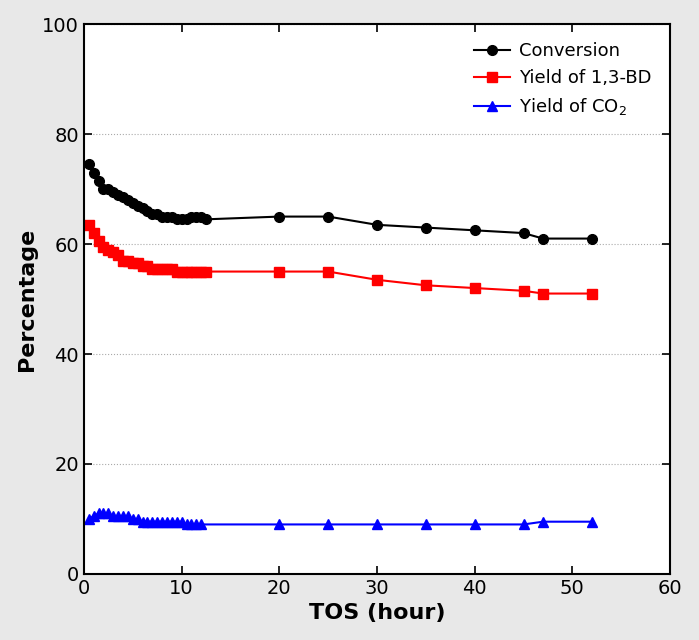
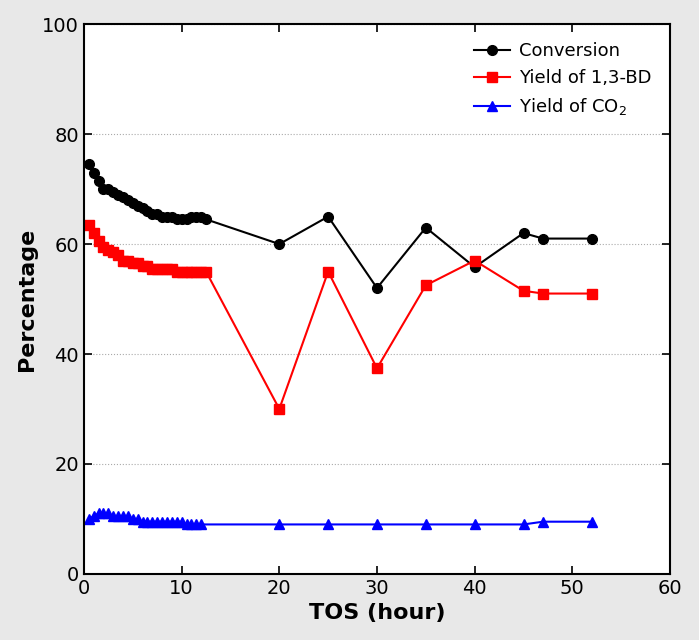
Conversion/20: 65.0 -> 60.0
Yield of 1,3-BD/20: 55.0 -> 30.0
Conversion/30: 63.5 -> 52.0
Yield of 1,3-BD/30: 53.5 -> 37.4
Conversion/40: 62.5 -> 55.8
Yield of 1,3-BD/40: 52.0 -> 57.0
